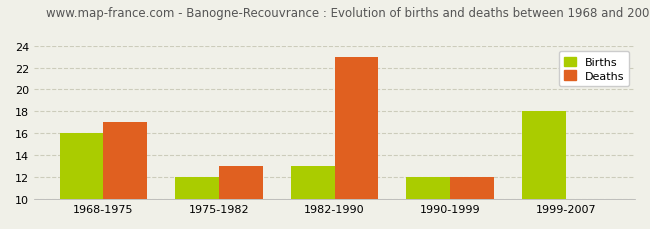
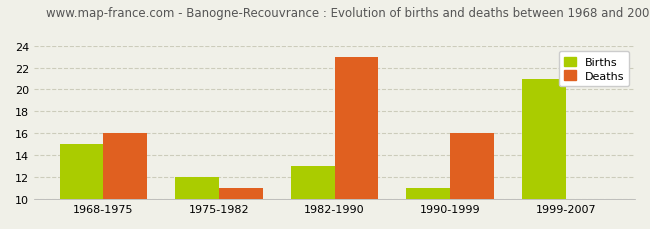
Births/1968-1975: 16 -> 15
Deaths/1968-1975: 17 -> 16
Deaths/1975-1982: 13 -> 11
Births/1990-1999: 12 -> 11
Deaths/1990-1999: 12 -> 16
Births/1999-2007: 18 -> 21
